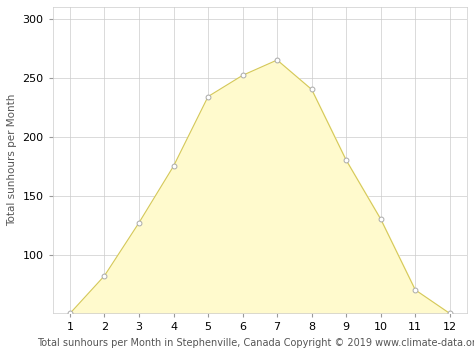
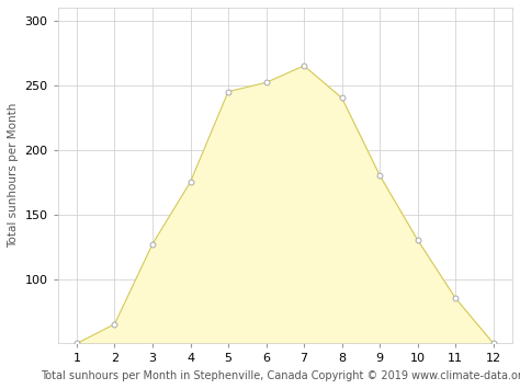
2: 82 -> 65
5: 234 -> 245
11: 70 -> 85
